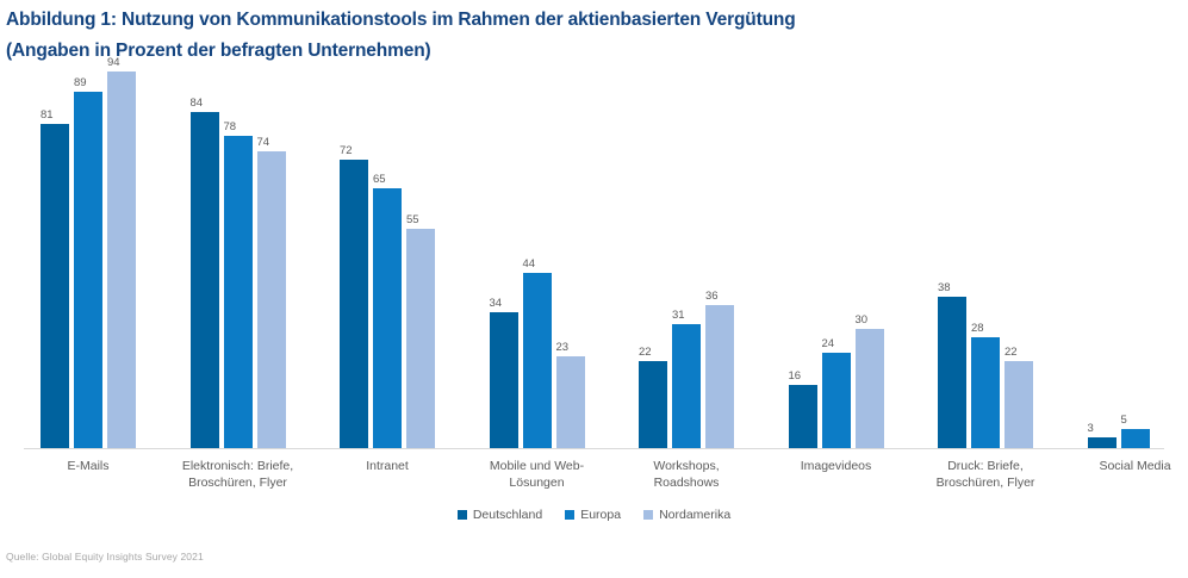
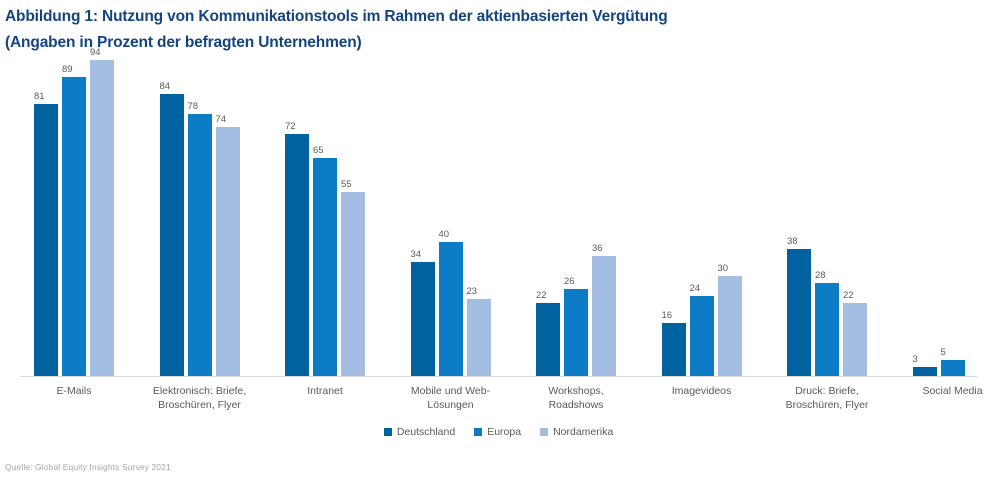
Europa/Mobile und Web- Lösungen: 44 -> 40
Europa/Workshops, Roadshows: 31 -> 26
